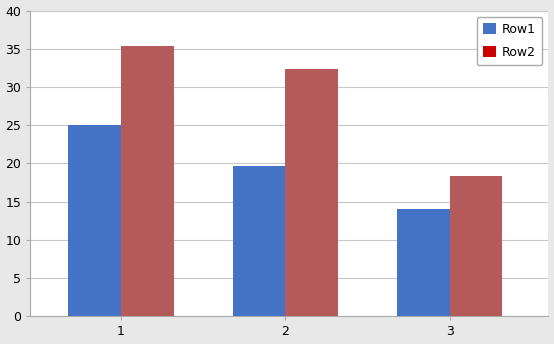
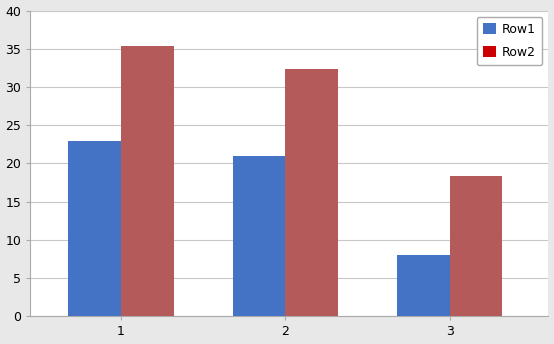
Row1/1: 25.0 -> 23.0
Row1/2: 19.7 -> 21.0
Row1/3: 14.0 -> 8.0
